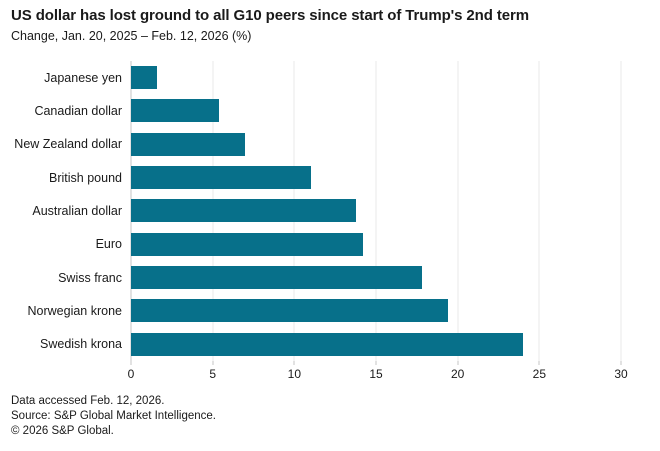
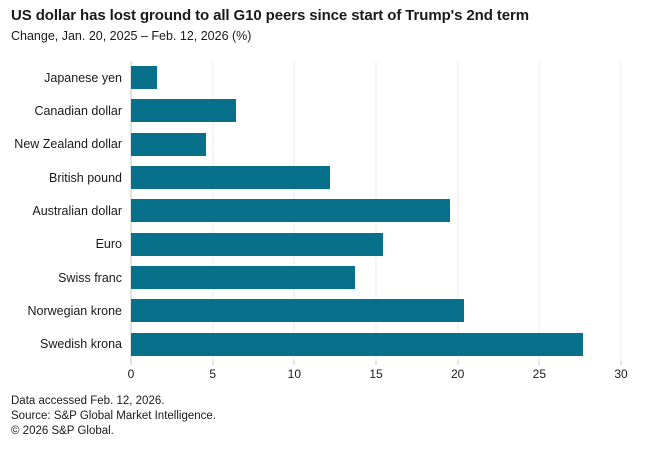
Canadian dollar: 5.4 -> 6.4
New Zealand dollar: 7.0 -> 4.6
British pound: 11.0 -> 12.2
Australian dollar: 13.8 -> 19.5
Euro: 14.2 -> 15.4
Swiss franc: 17.8 -> 13.7
Norwegian krone: 19.4 -> 20.4
Swedish krona: 24.0 -> 27.7
